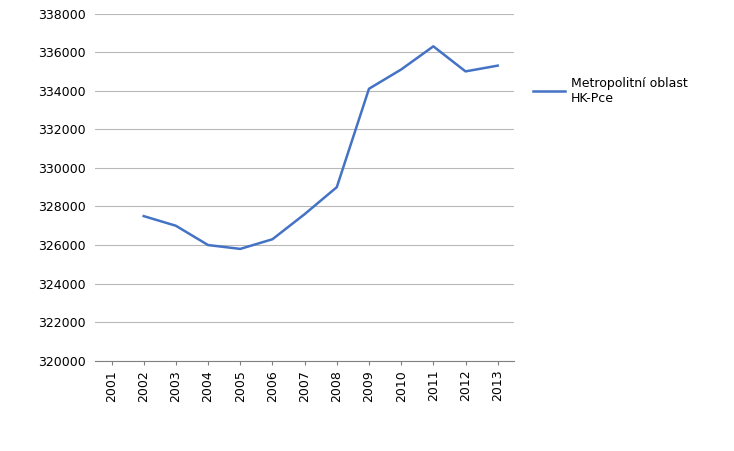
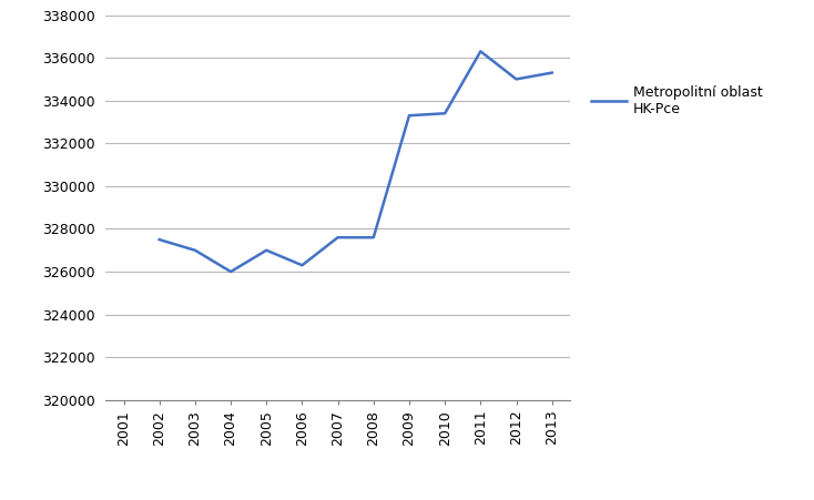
2005: 325800 -> 327000
2008: 329000 -> 327600
2009: 334100 -> 333300
2010: 335100 -> 333400
